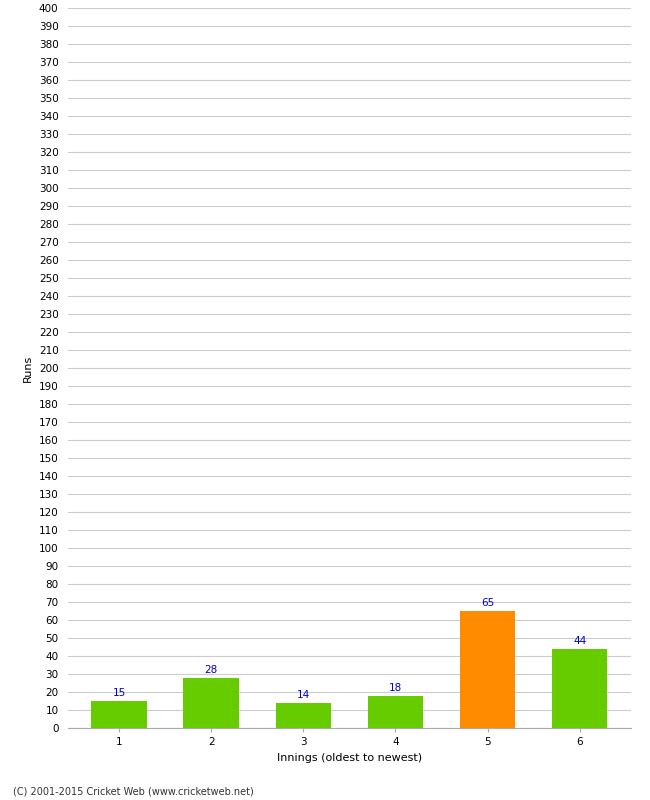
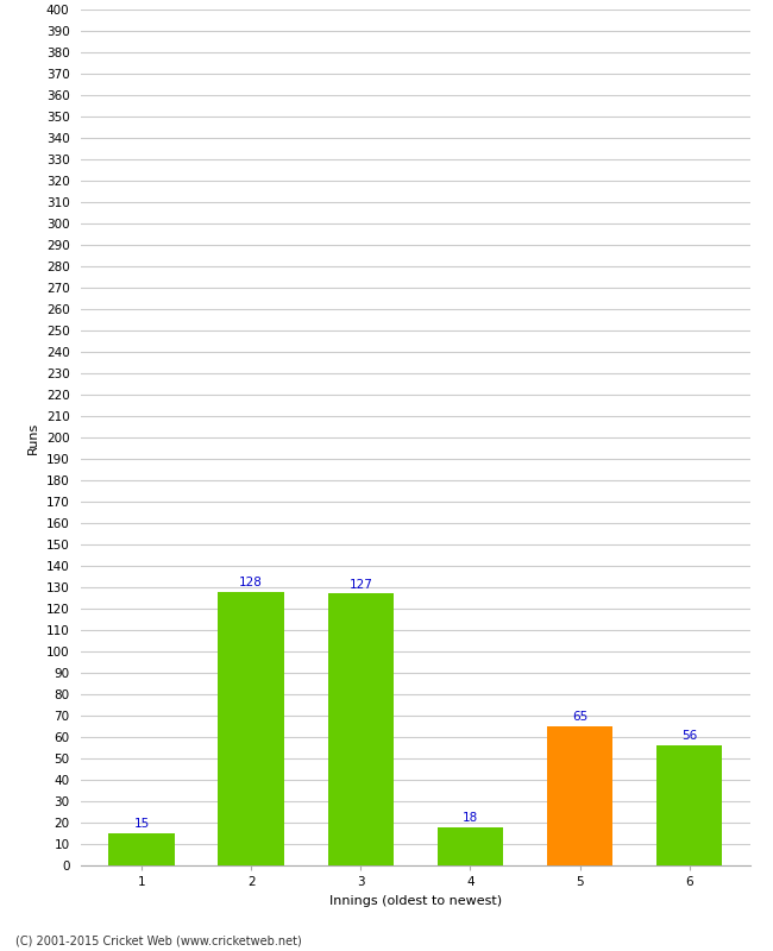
2: 28 -> 128
3: 14 -> 127
6: 44 -> 56
